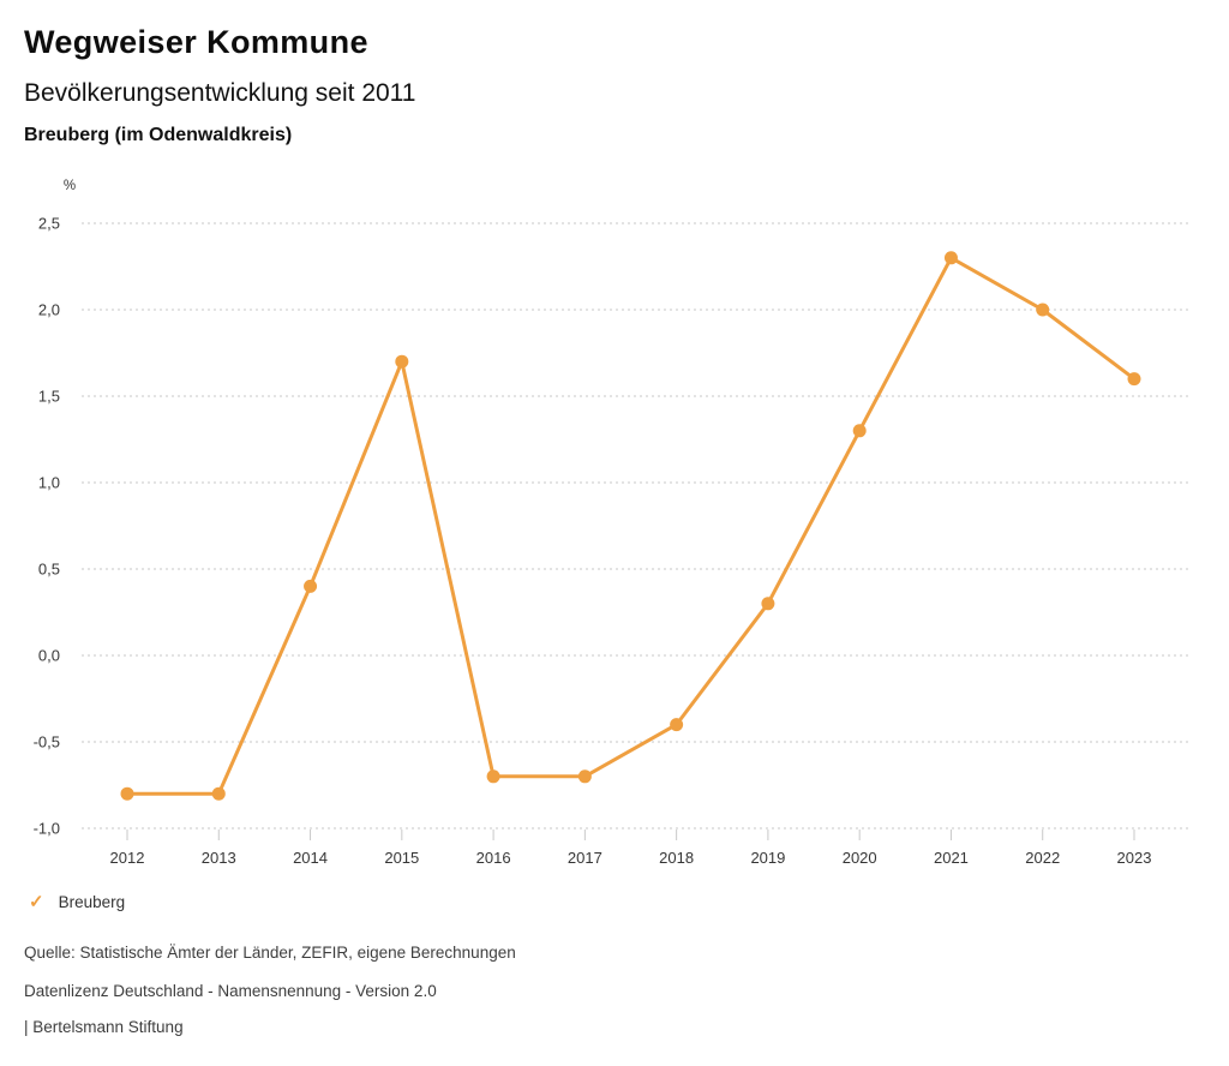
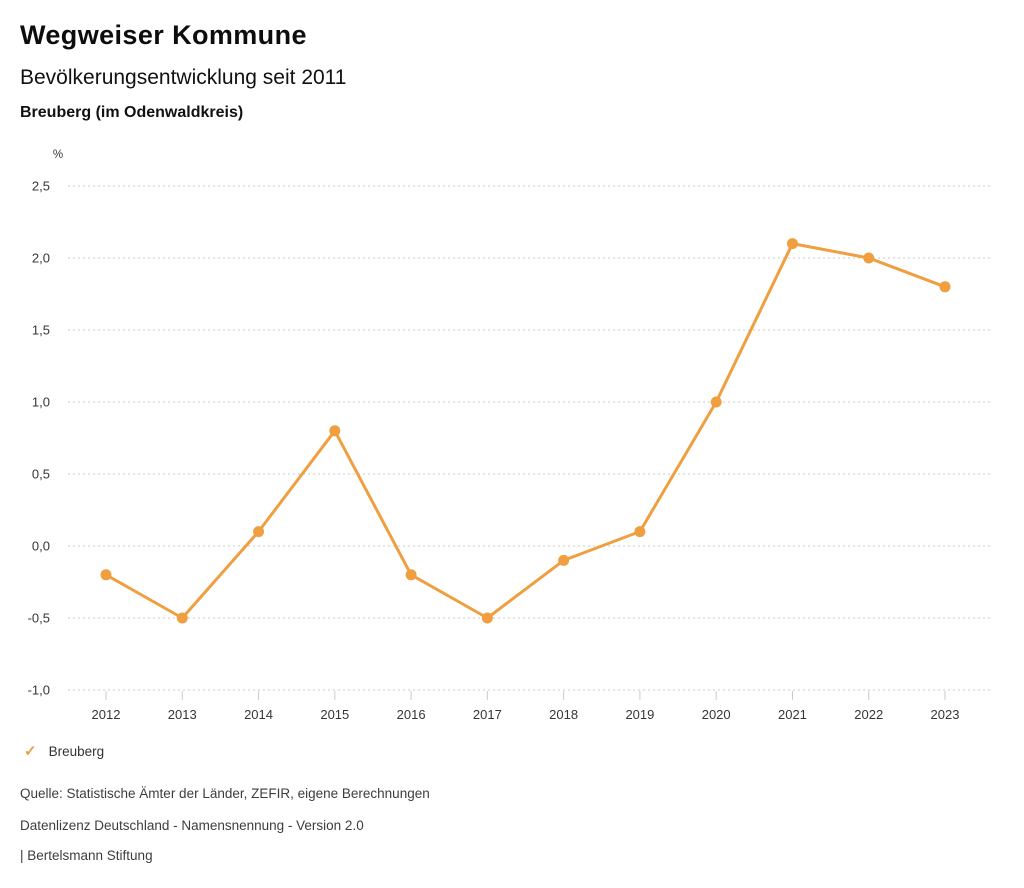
2012: -0,8 -> -0,2
2013: -0,8 -> -0,5
2014: 0,4 -> 0,1
2015: 1,7 -> 0,8
2016: -0,7 -> -0,2
2017: -0,7 -> -0,5
2018: -0,4 -> -0,1
2019: 0,3 -> 0,1
2020: 1,3 -> 1,0
2021: 2,3 -> 2,1
2023: 1,6 -> 1,8
